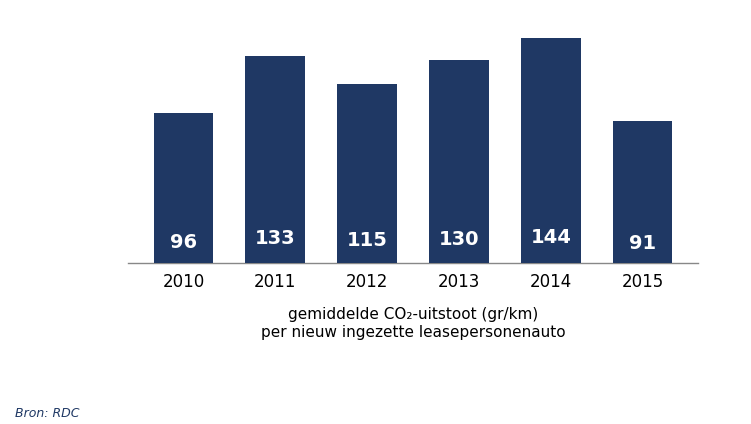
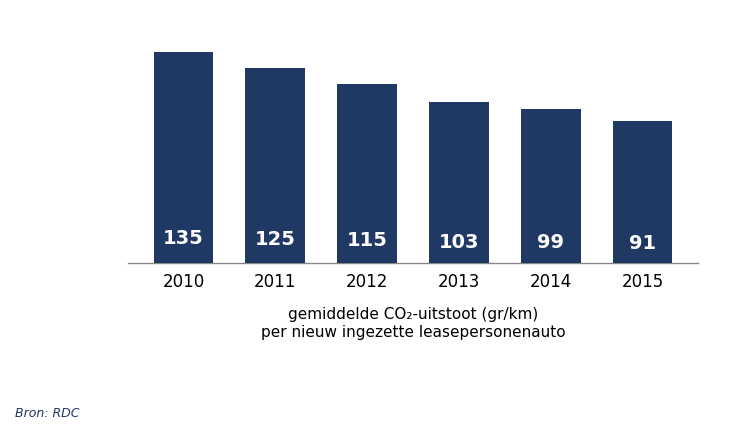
2010: 96 -> 135
2011: 133 -> 125
2013: 130 -> 103
2014: 144 -> 99
